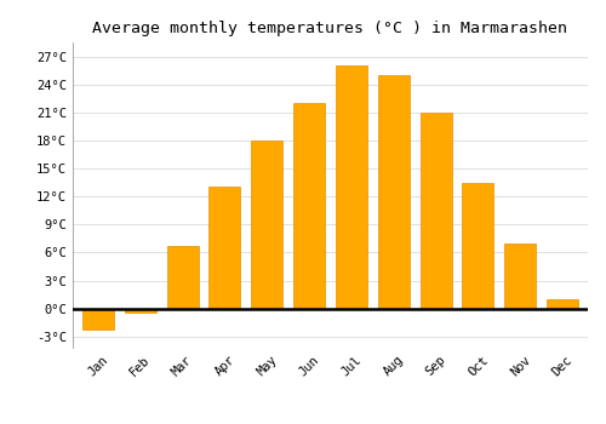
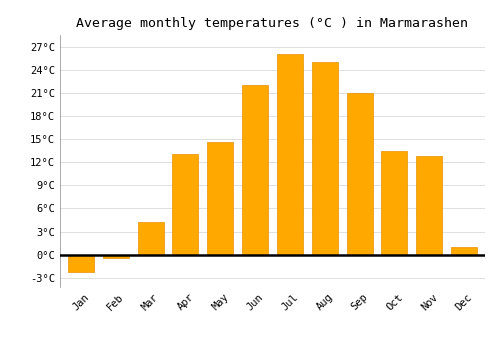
Mar: 6.7°C -> 4.2°C
May: 18.0°C -> 14.6°C
Nov: 7.0°C -> 12.8°C
